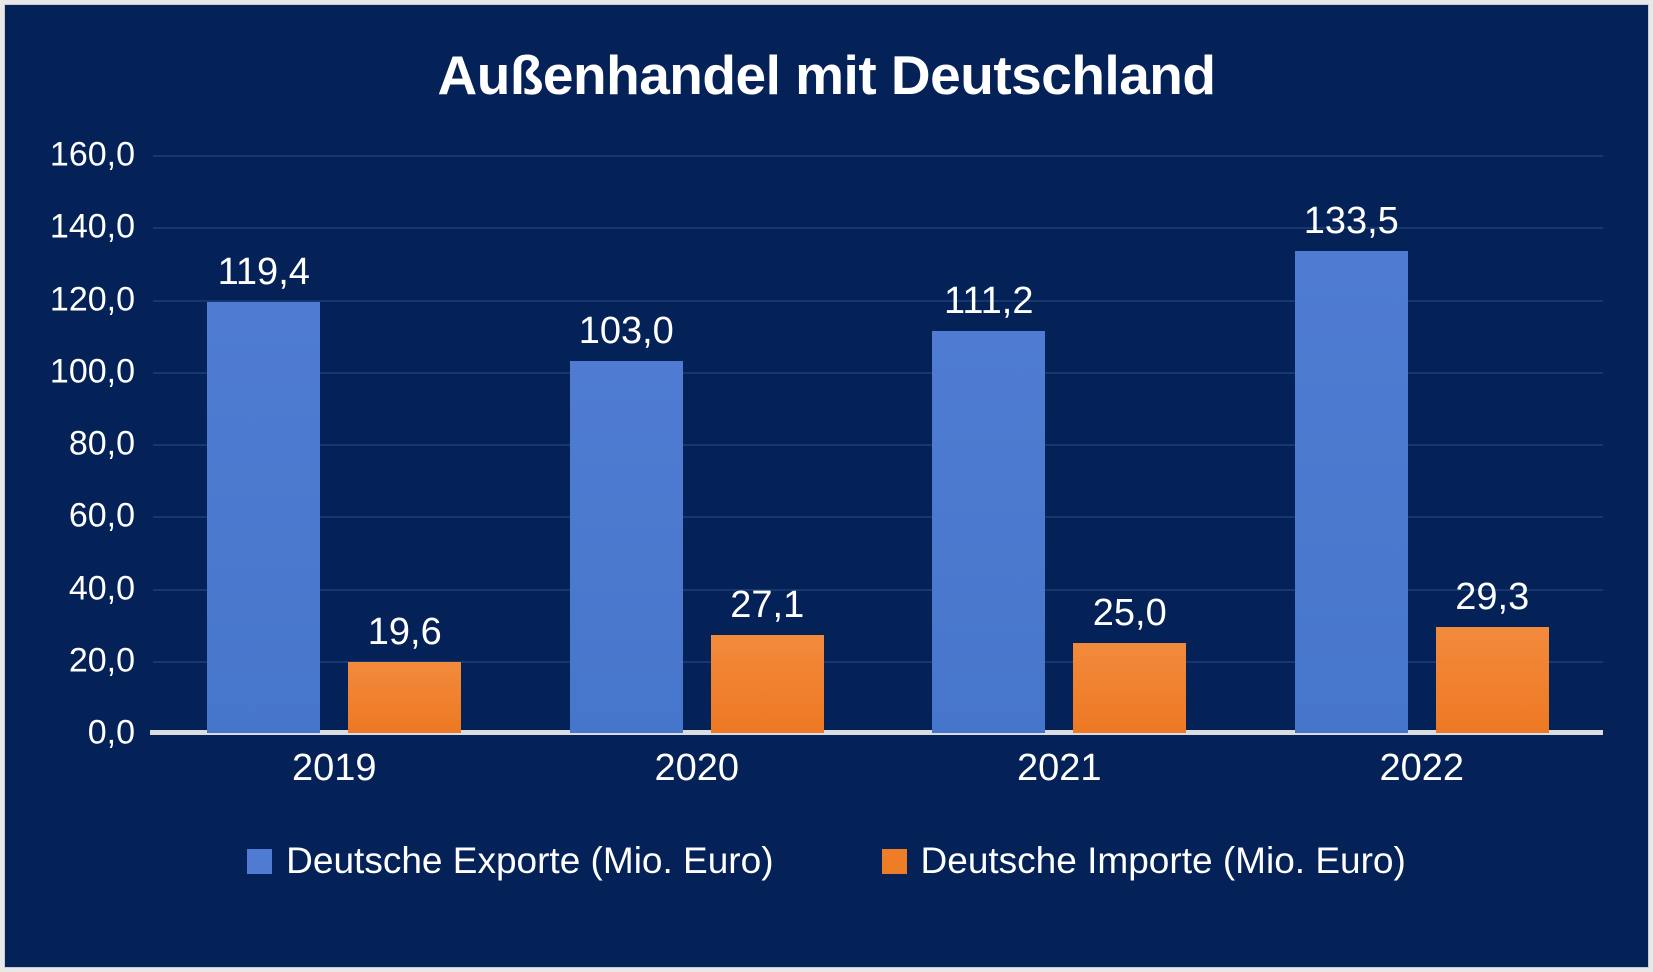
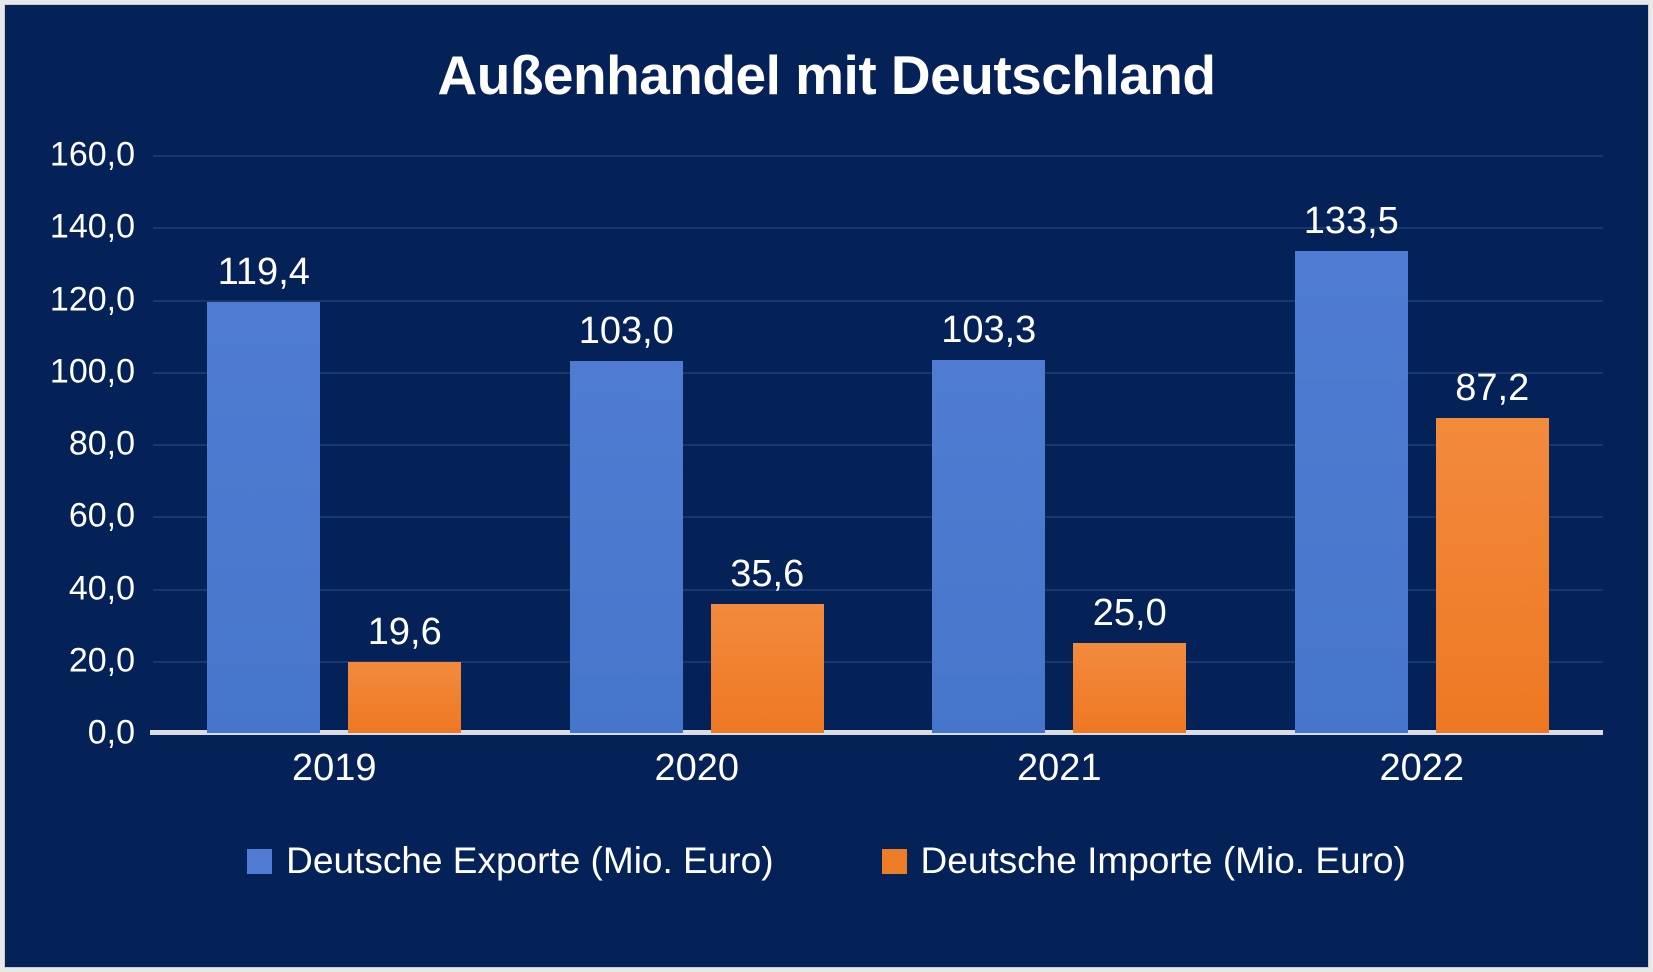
Deutsche Importe (Mio. Euro)/2020: 27,1 -> 35,6
Deutsche Exporte (Mio. Euro)/2021: 111,2 -> 103,3
Deutsche Importe (Mio. Euro)/2022: 29,3 -> 87,2
